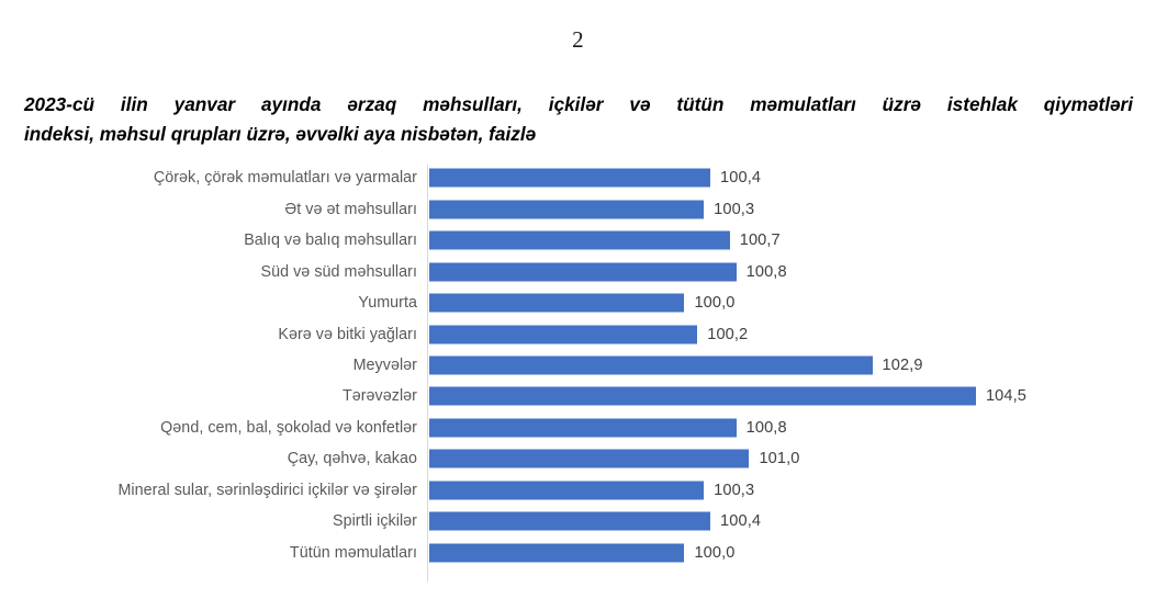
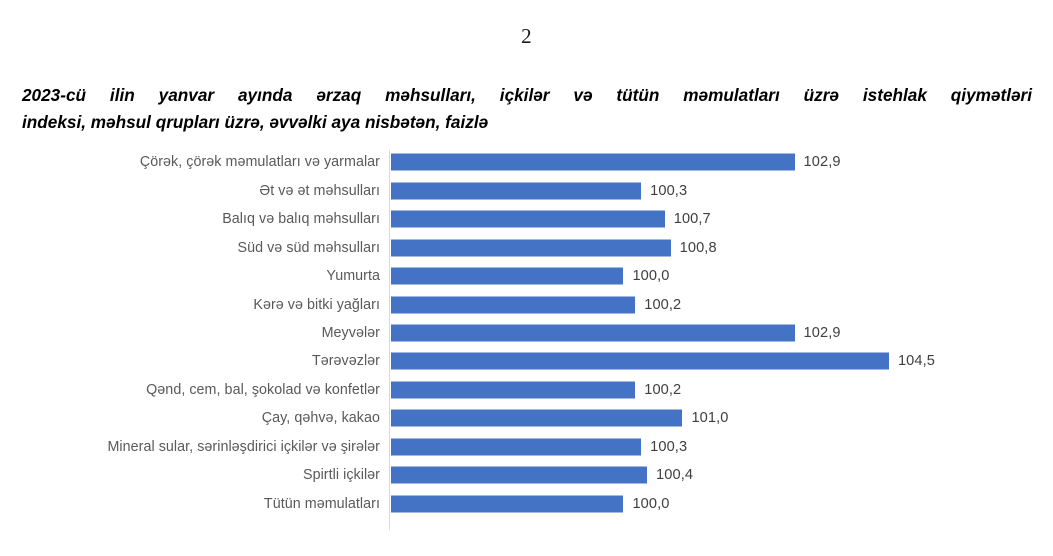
Çörək, çörək məmulatları və yarmalar: 100,4 -> 102,9
Qənd, cem, bal, şokolad və konfetlər: 100,8 -> 100,2
